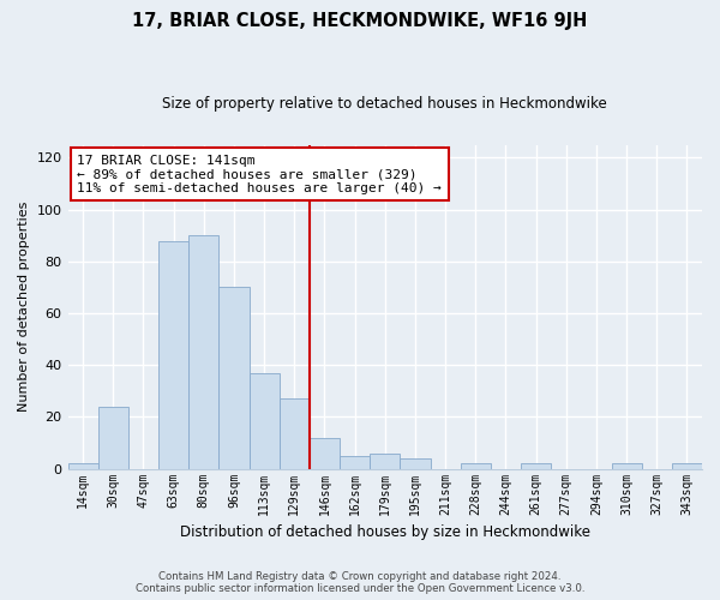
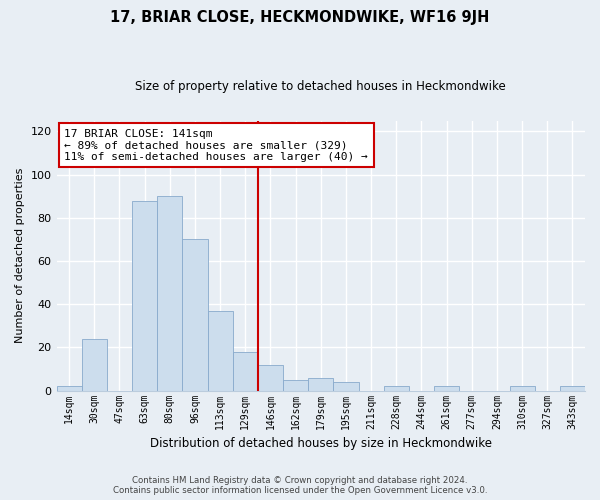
129sqm: 27 -> 18
